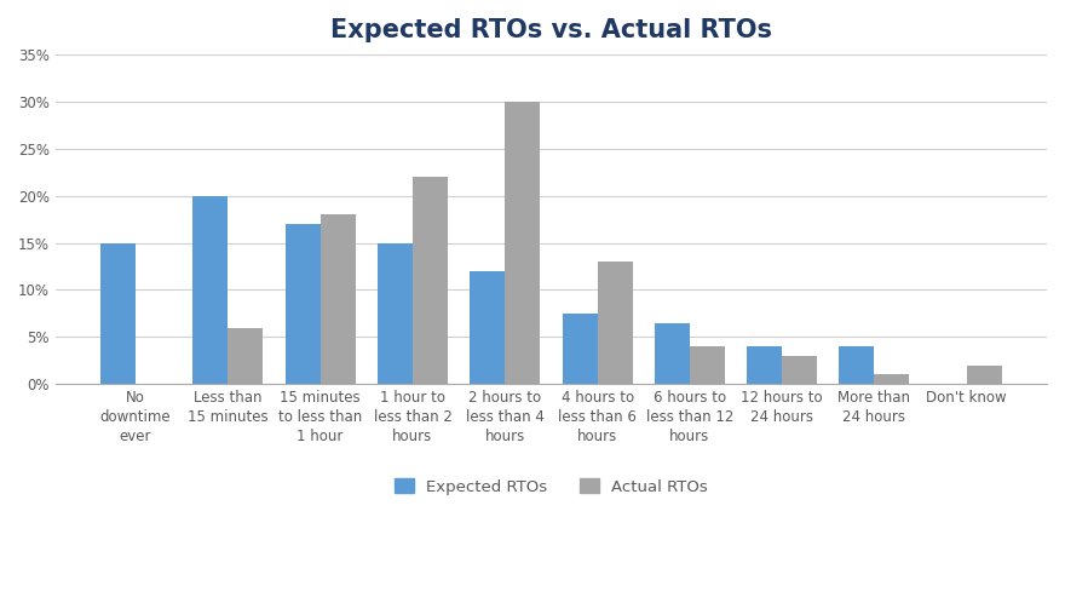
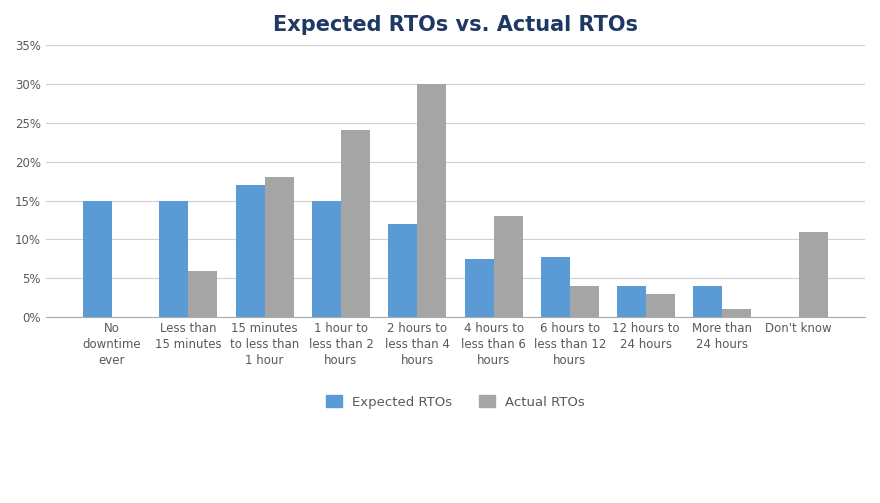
Expected RTOs/Less than 15 minutes: 20.0% -> 15.0%
Actual RTOs/1 hour to less than 2 hours: 22% -> 24%
Expected RTOs/6 hours to less than 12 hours: 6.5% -> 7.8%
Actual RTOs/Don't know: 2% -> 11%
